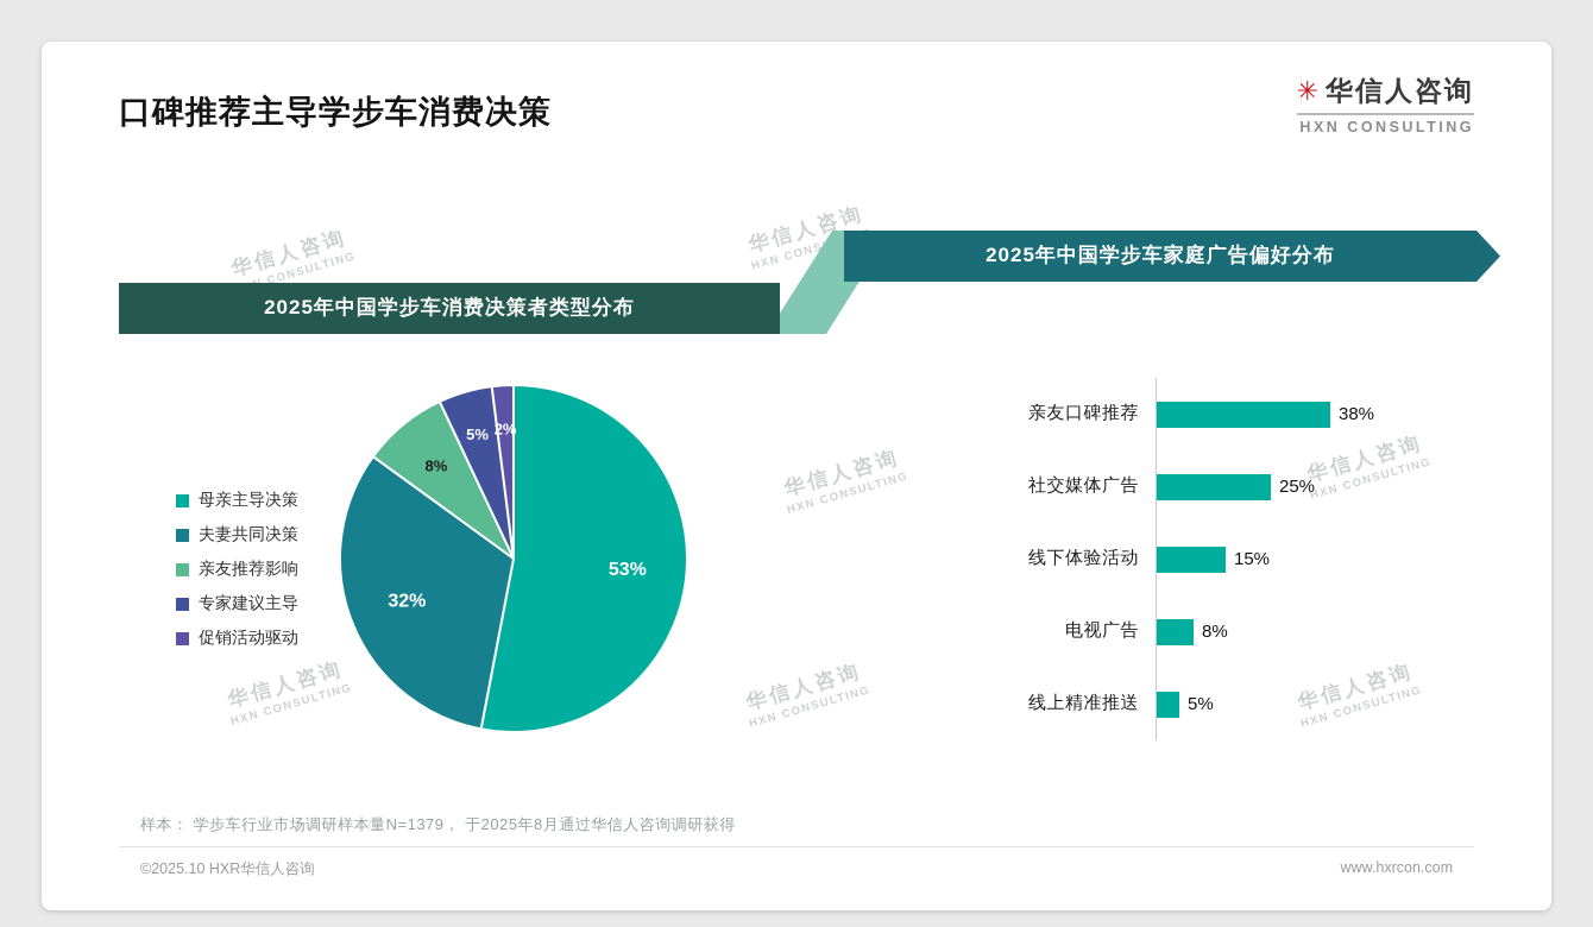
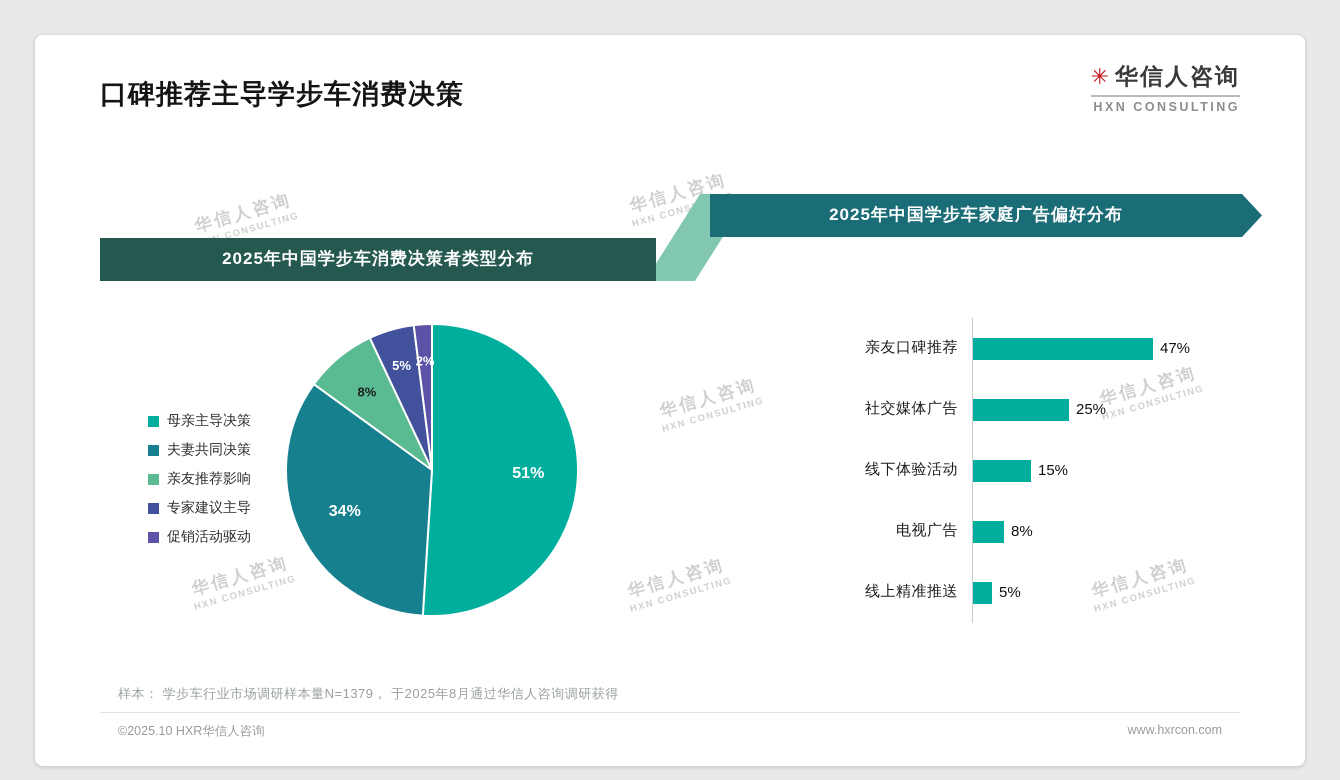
2025年中国学步车消费决策者类型分布/母亲主导决策: 53% -> 51%
2025年中国学步车消费决策者类型分布/夫妻共同决策: 32% -> 34%
2025年中国学步车家庭广告偏好分布/亲友口碑推荐: 38% -> 47%
